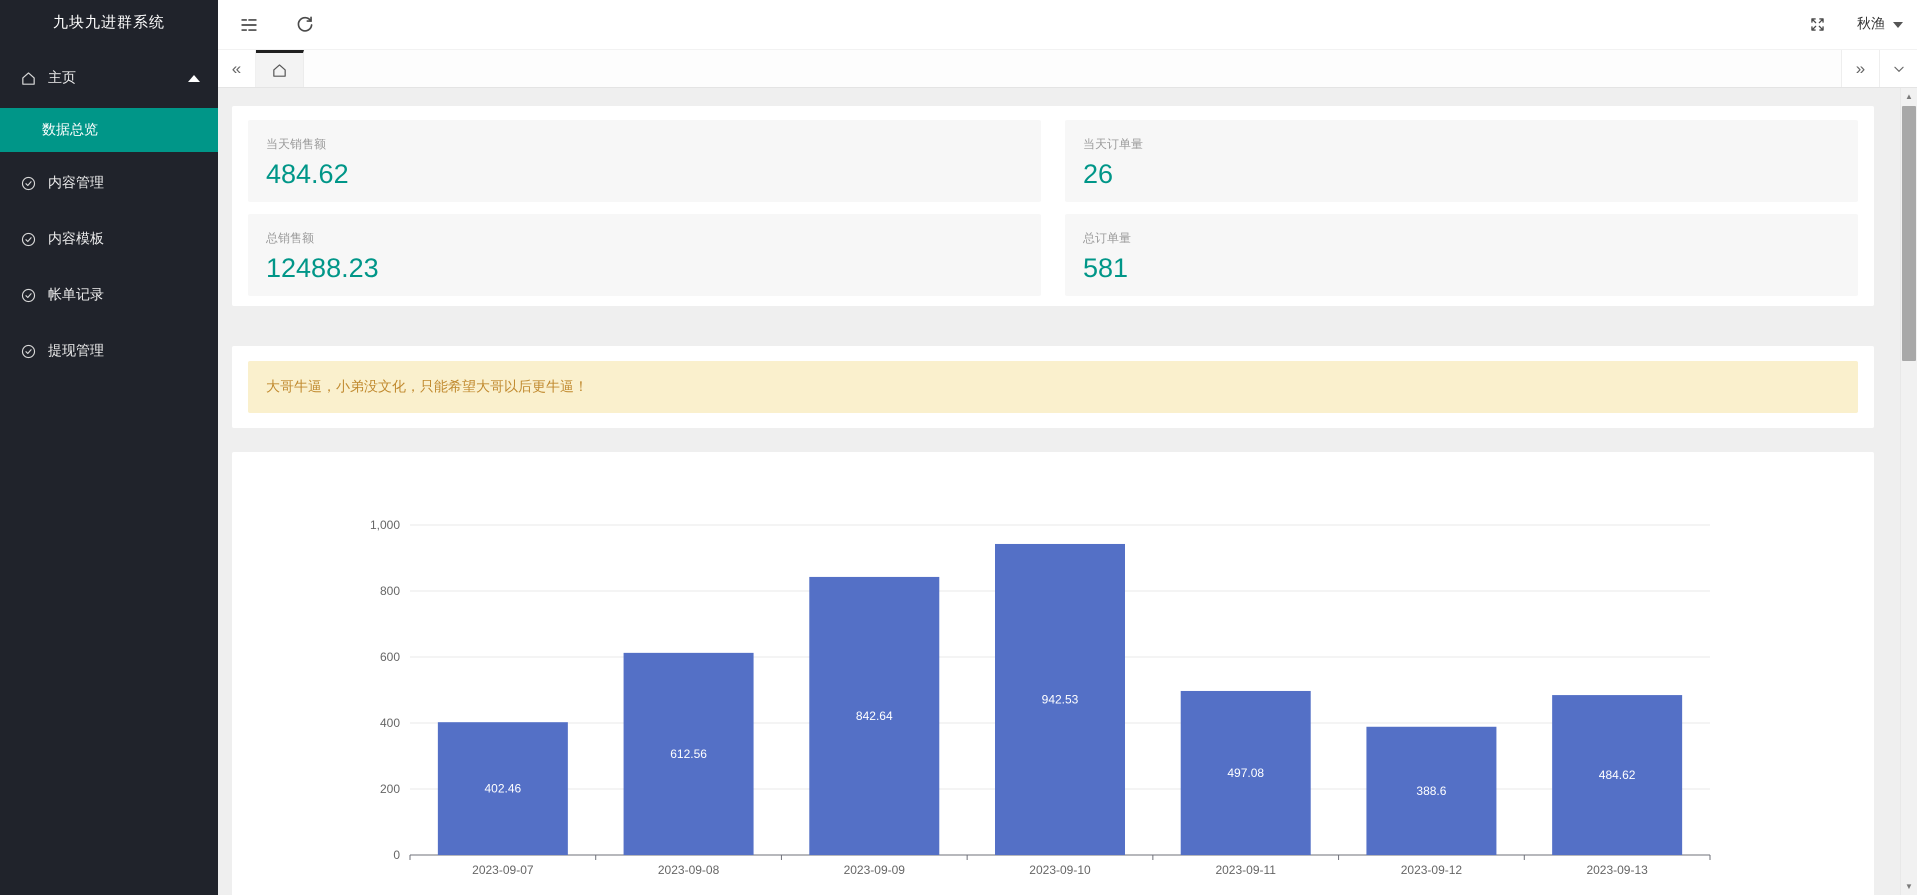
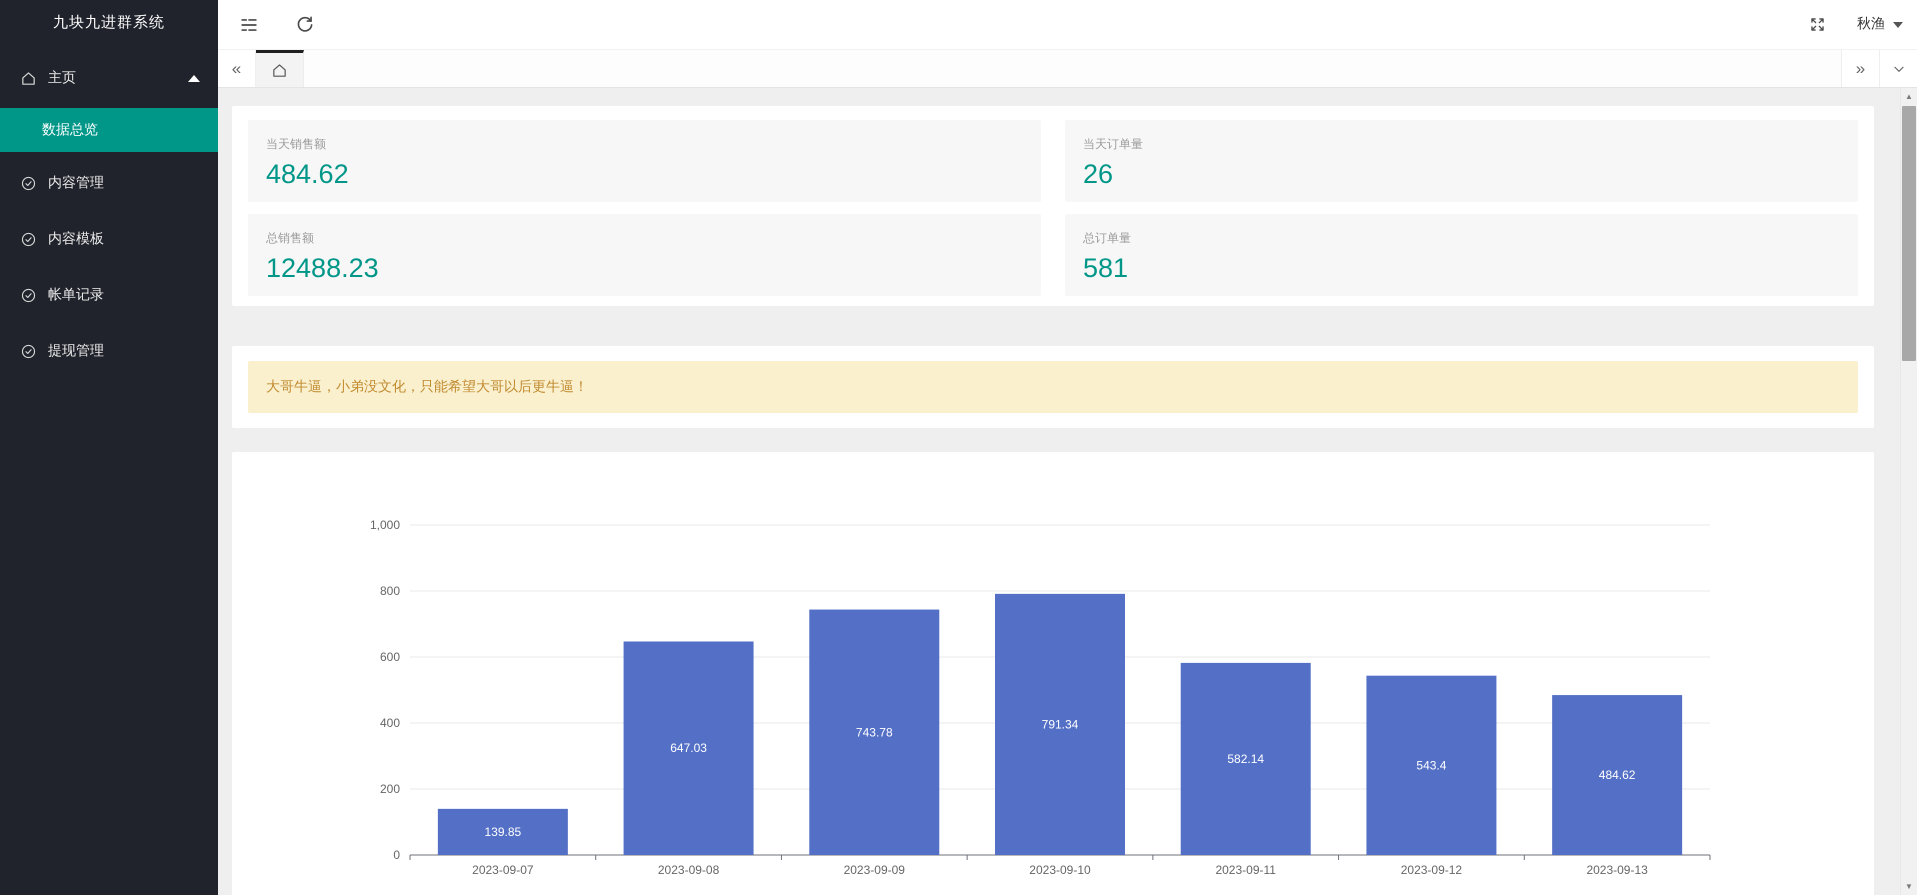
2023-09-07: 402.46 -> 139.85
2023-09-08: 612.56 -> 647.03
2023-09-09: 842.64 -> 743.78
2023-09-10: 942.53 -> 791.34
2023-09-11: 497.08 -> 582.14
2023-09-12: 388.6 -> 543.4
